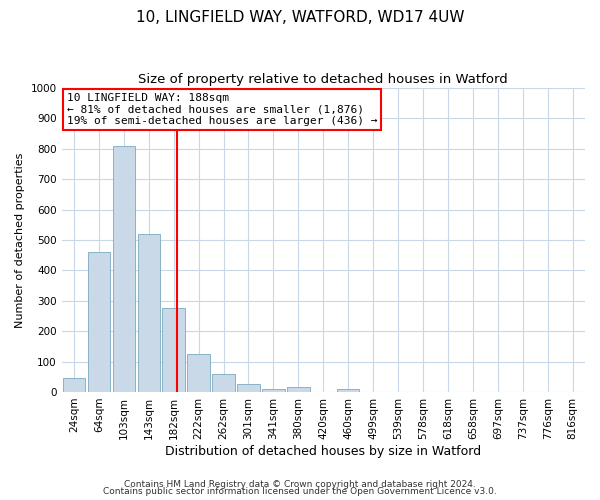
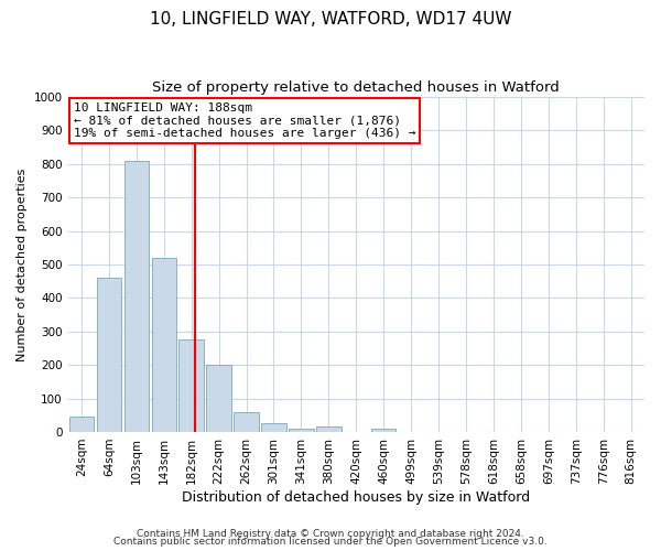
222sqm: 125 -> 200
